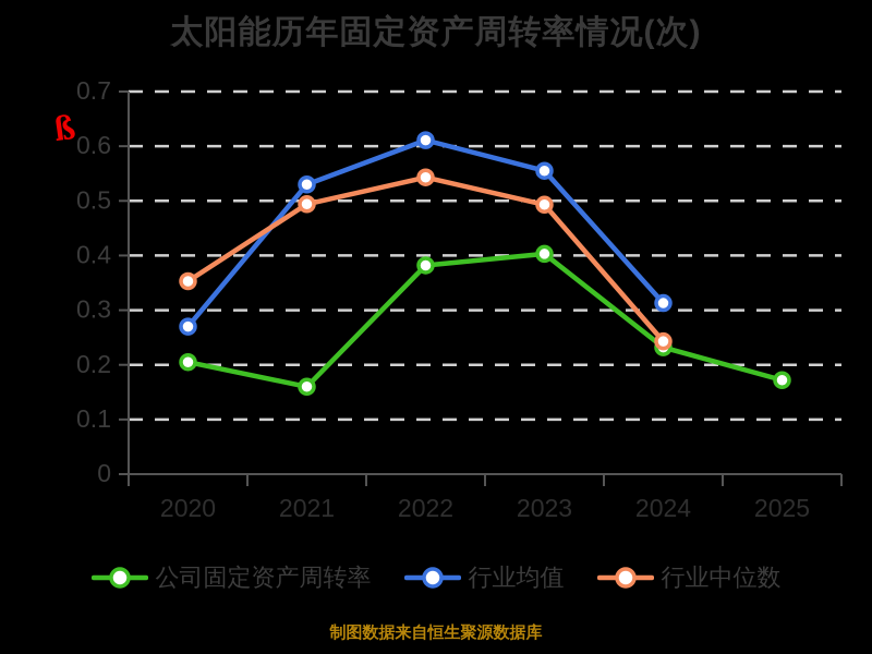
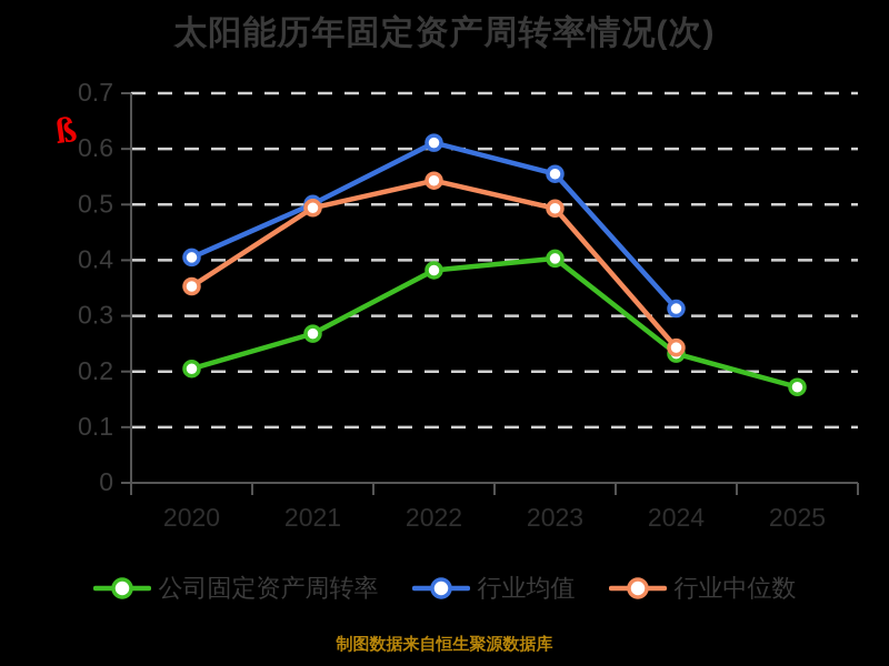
行业均值/2020: 0.27 -> 0.41
公司固定资产周转率/2021: 0.16 -> 0.27
行业均值/2021: 0.53 -> 0.50
